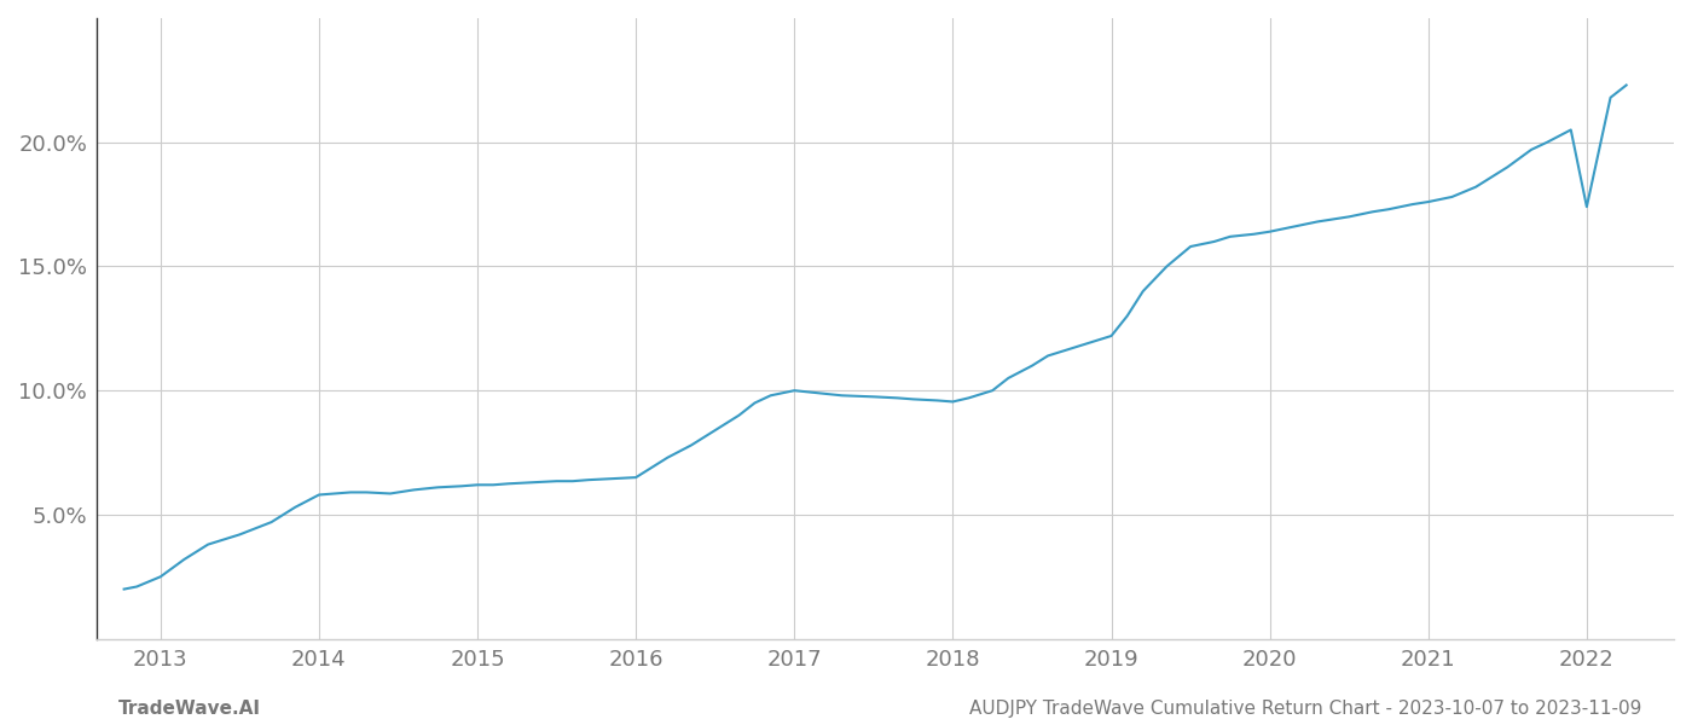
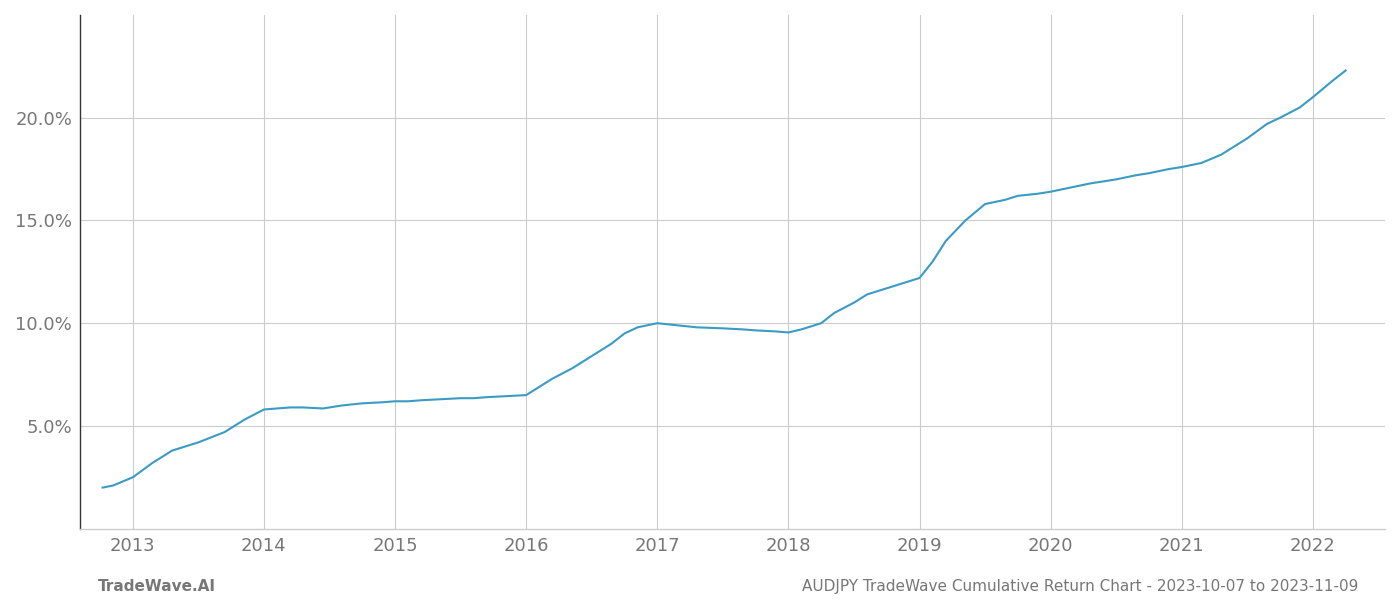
2022: 17.40% -> 21.00%
